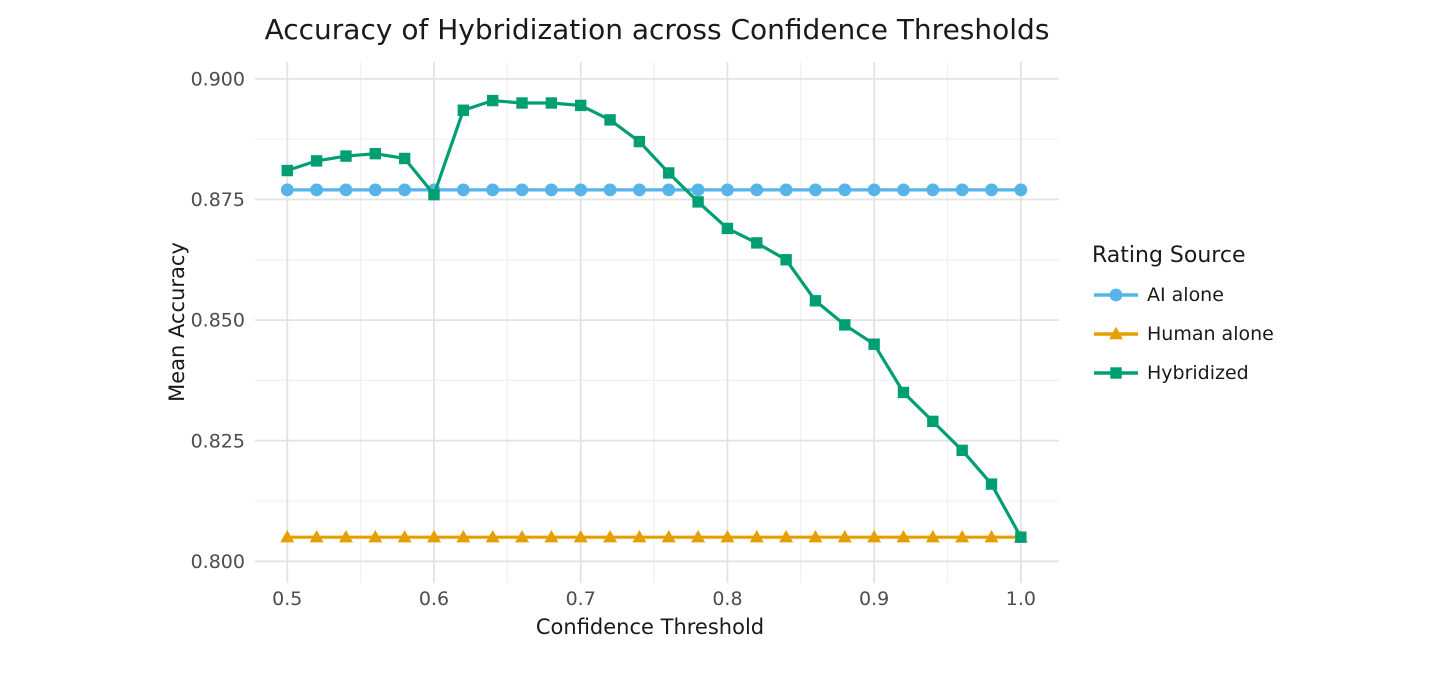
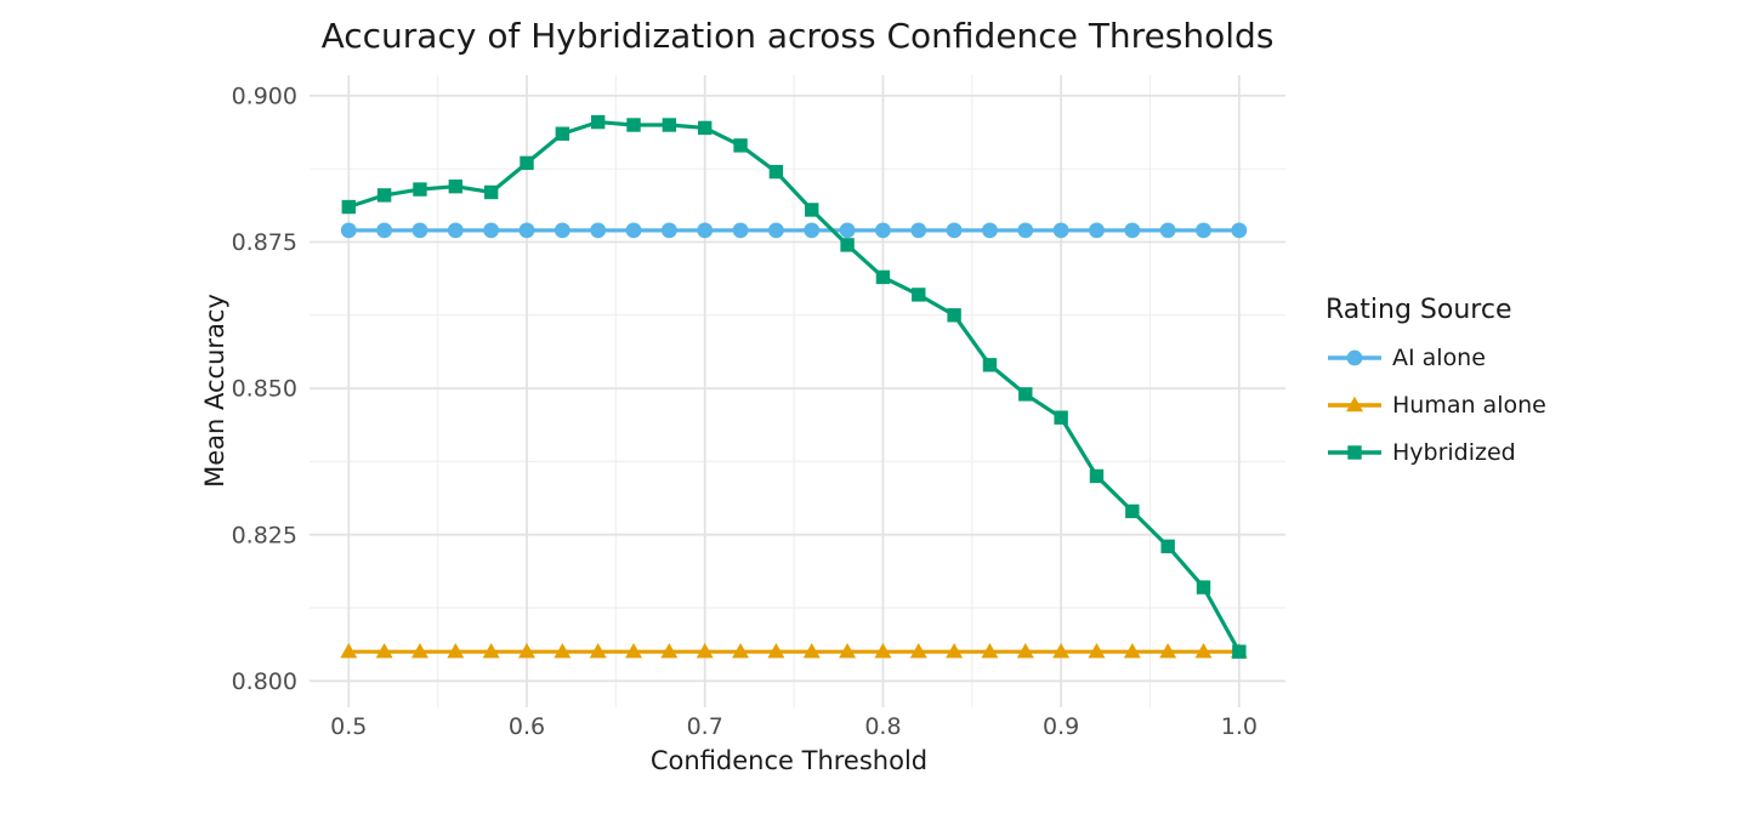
Hybridized/0.6: 0.876 -> 0.888
